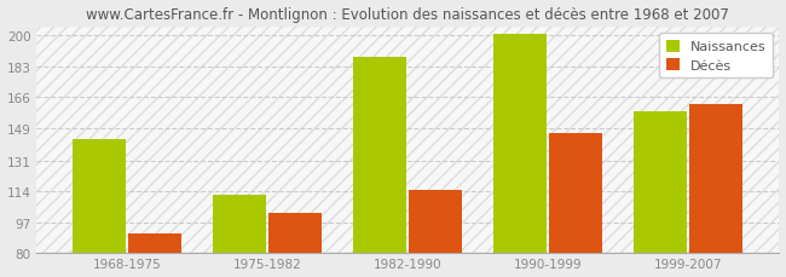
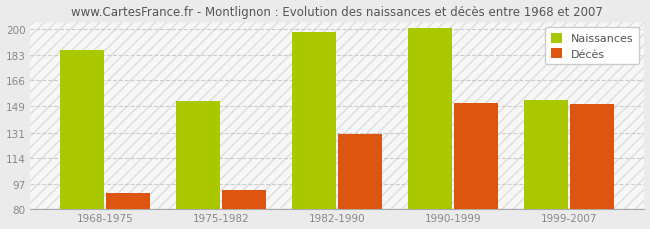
Naissances/1968-1975: 143 -> 186
Naissances/1975-1982: 112 -> 152
Décès/1975-1982: 102 -> 93
Naissances/1982-1990: 188 -> 198
Décès/1982-1990: 115 -> 130
Décès/1990-1999: 146 -> 151
Naissances/1999-2007: 158 -> 153
Décès/1999-2007: 162 -> 150
